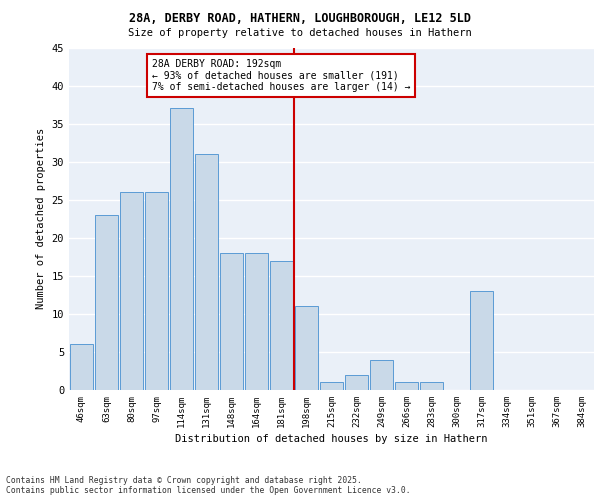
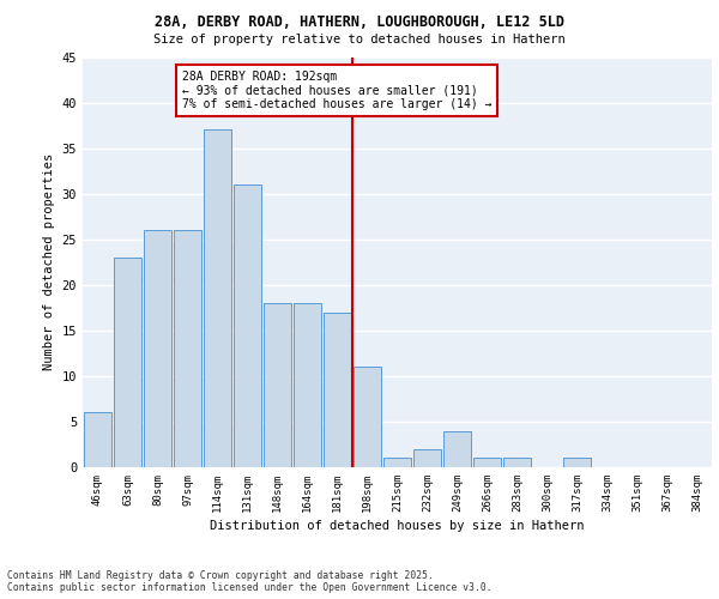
317sqm: 13 -> 1
